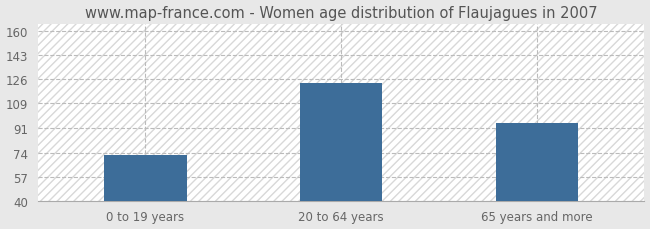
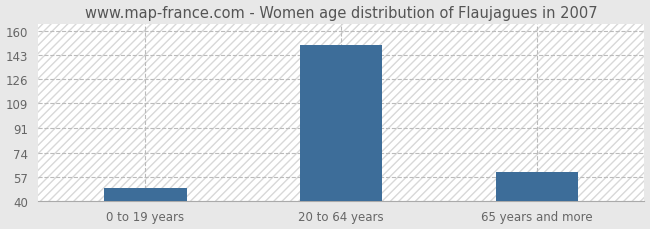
0 to 19 years: 72 -> 49
20 to 64 years: 123 -> 150
65 years and more: 95 -> 60
